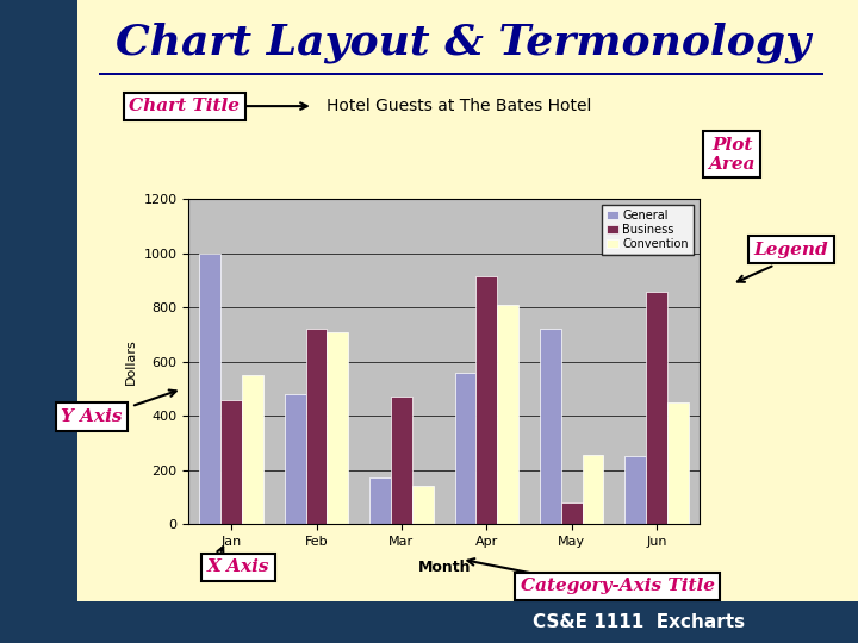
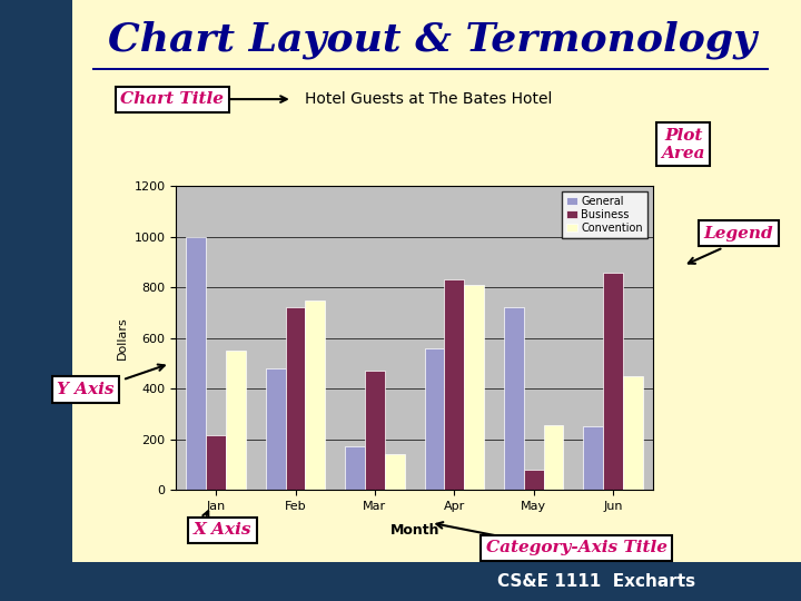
Business/Jan: 460 -> 215
Convention/Feb: 710 -> 750
Business/Apr: 915 -> 830
